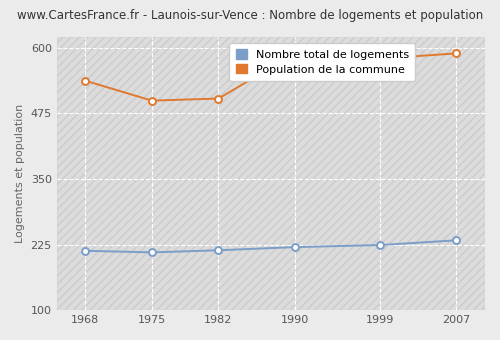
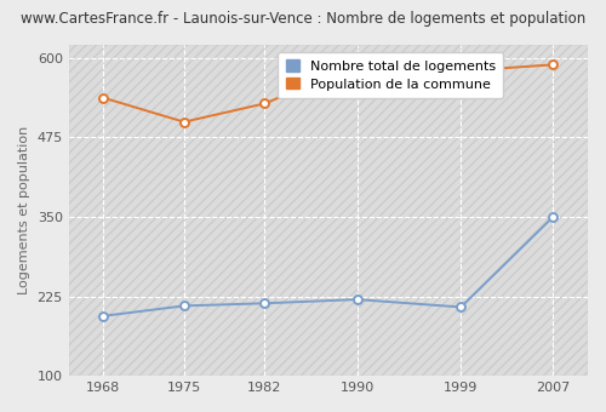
Nombre total de logements/1968: 213 -> 194
Population de la commune/1982: 503 -> 528
Nombre total de logements/1999: 224 -> 208
Nombre total de logements/2007: 233 -> 350
